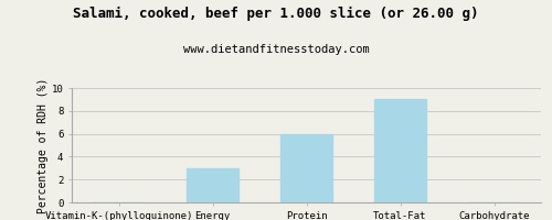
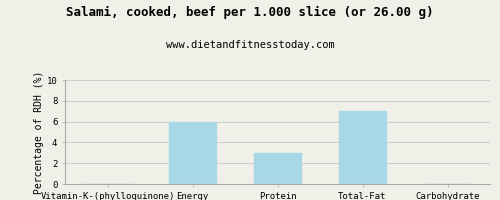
Energy: 3 -> 6
Protein: 6 -> 3
Total-Fat: 9 -> 7
